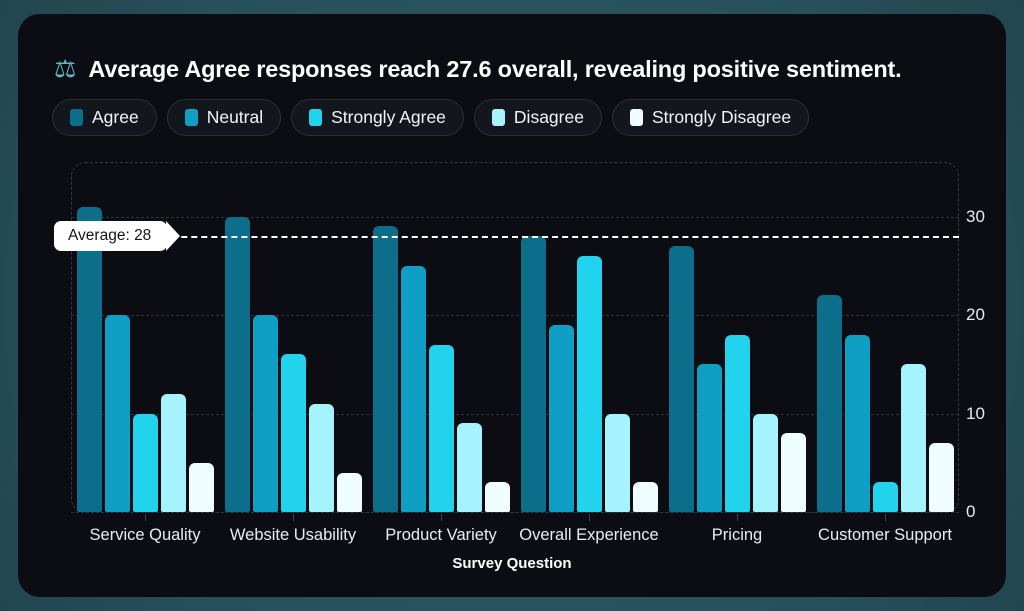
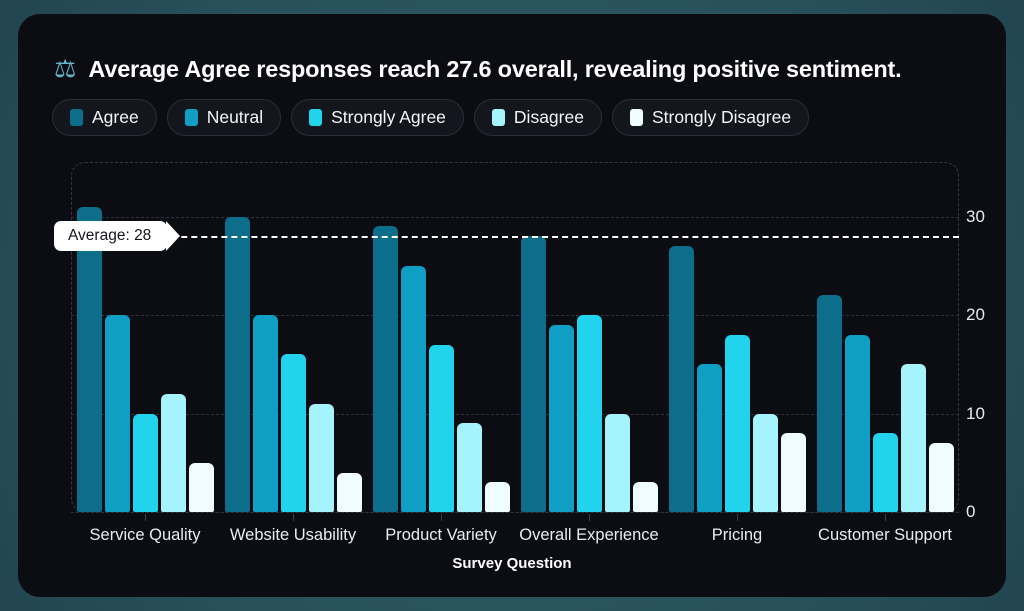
Strongly Agree/Overall Experience: 26 -> 20
Strongly Agree/Customer Support: 3 -> 8
